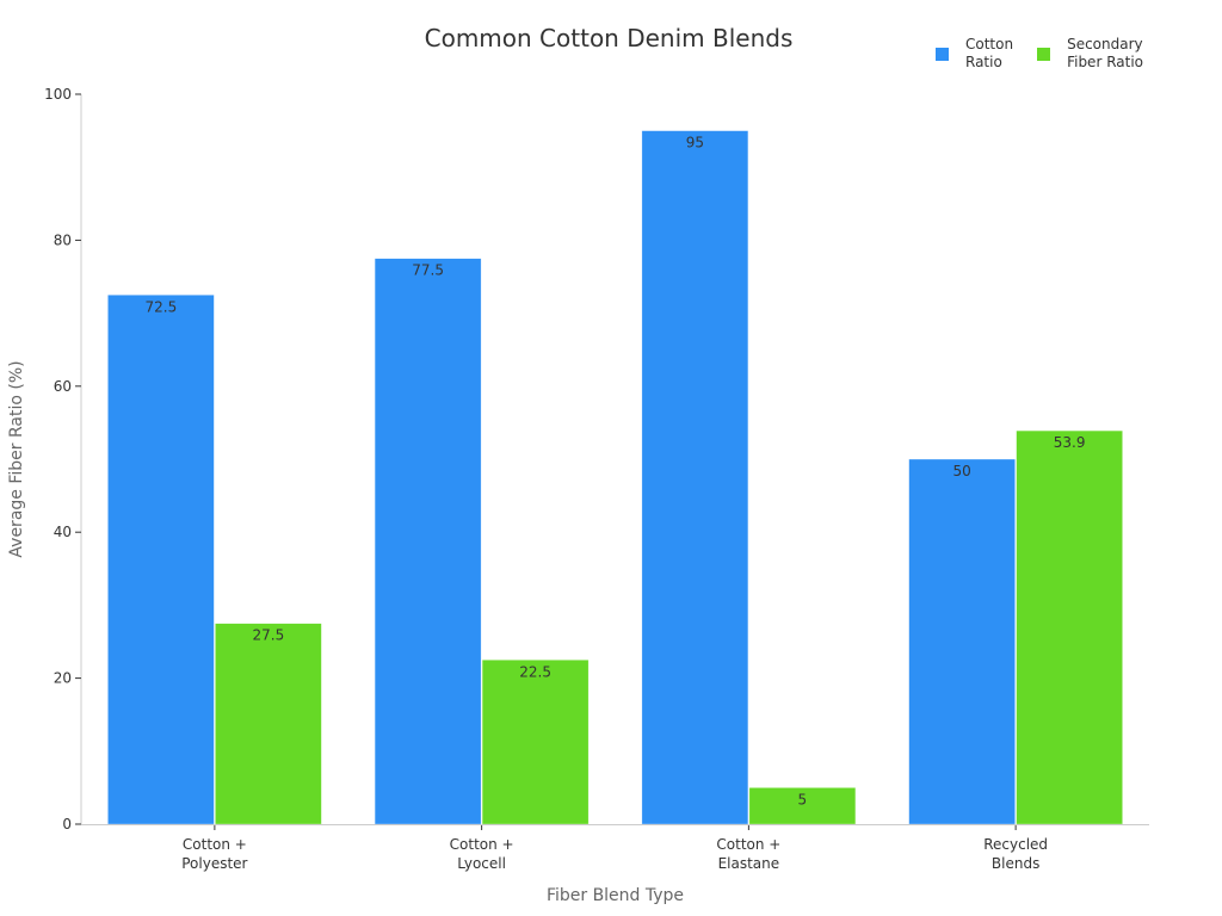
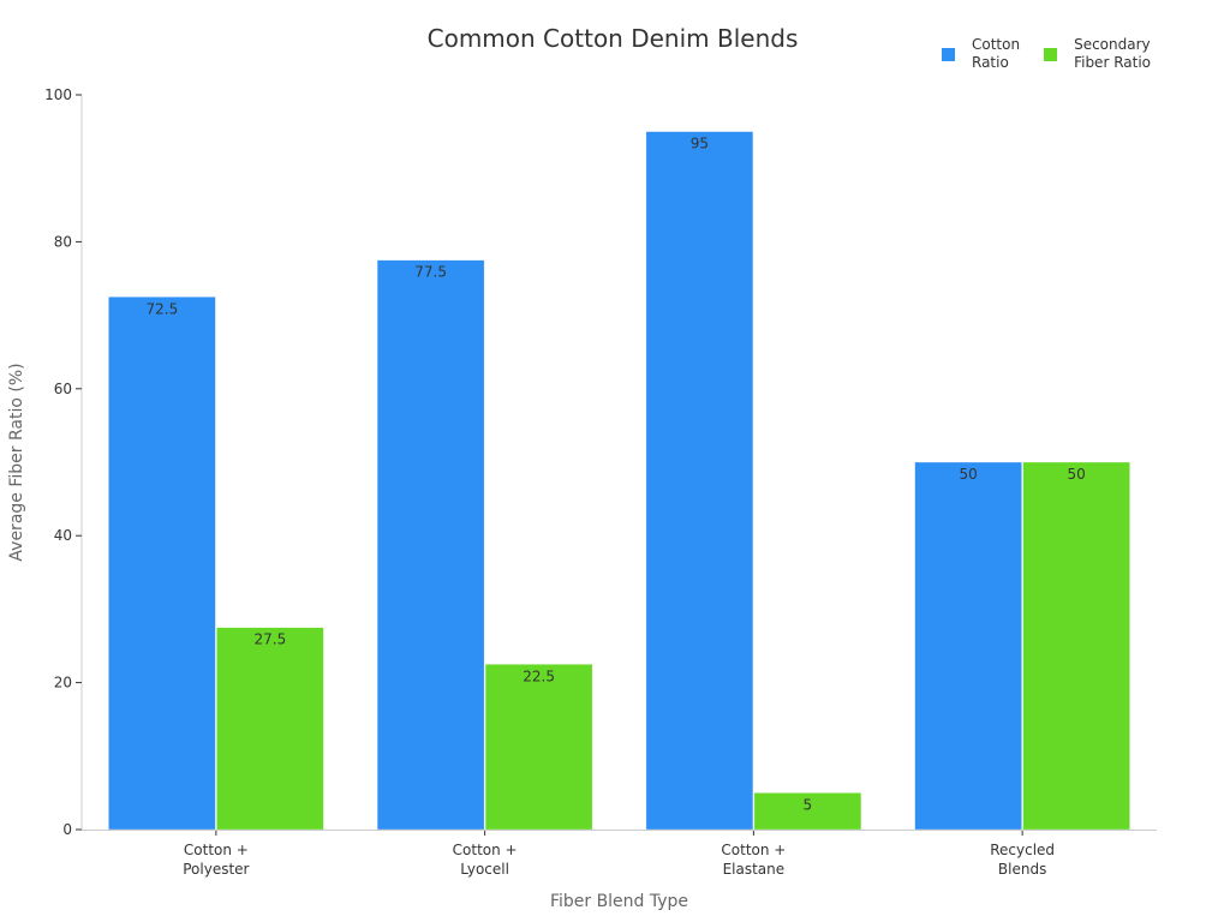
Secondary Fiber Ratio/Recycled Blends: 53.9 -> 50
